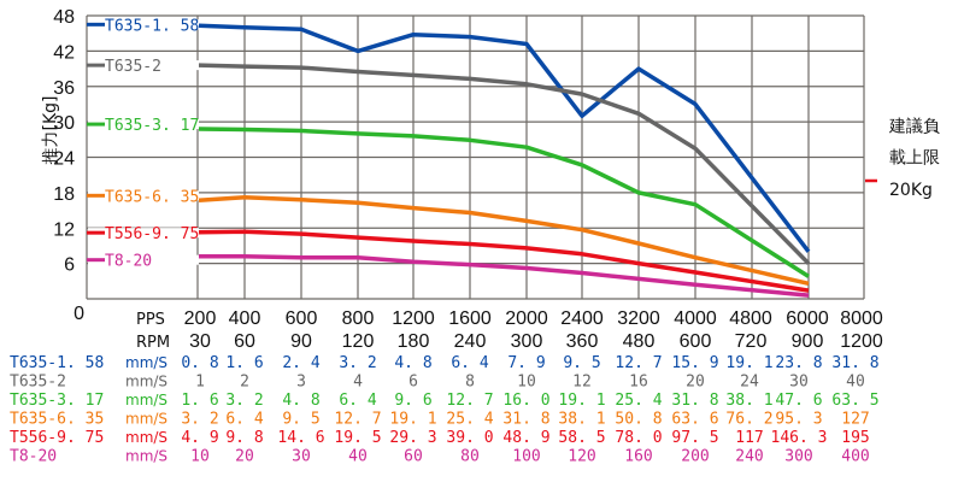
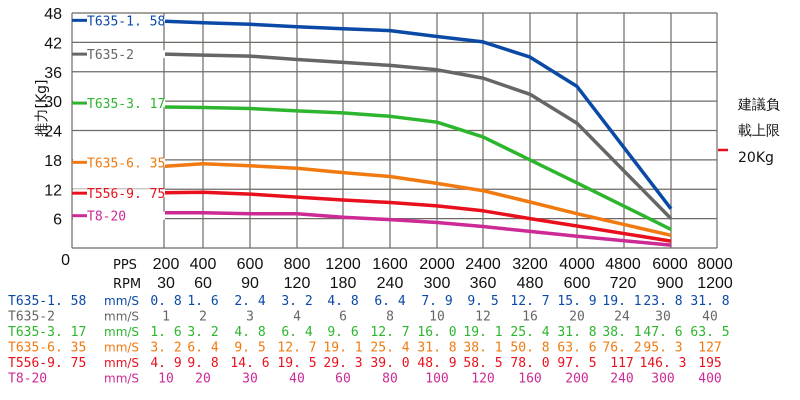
T635-1.58/800: 42 -> 45
T635-1.58/2400: 31 -> 42
T635-3.17/4000: 16 -> 13
